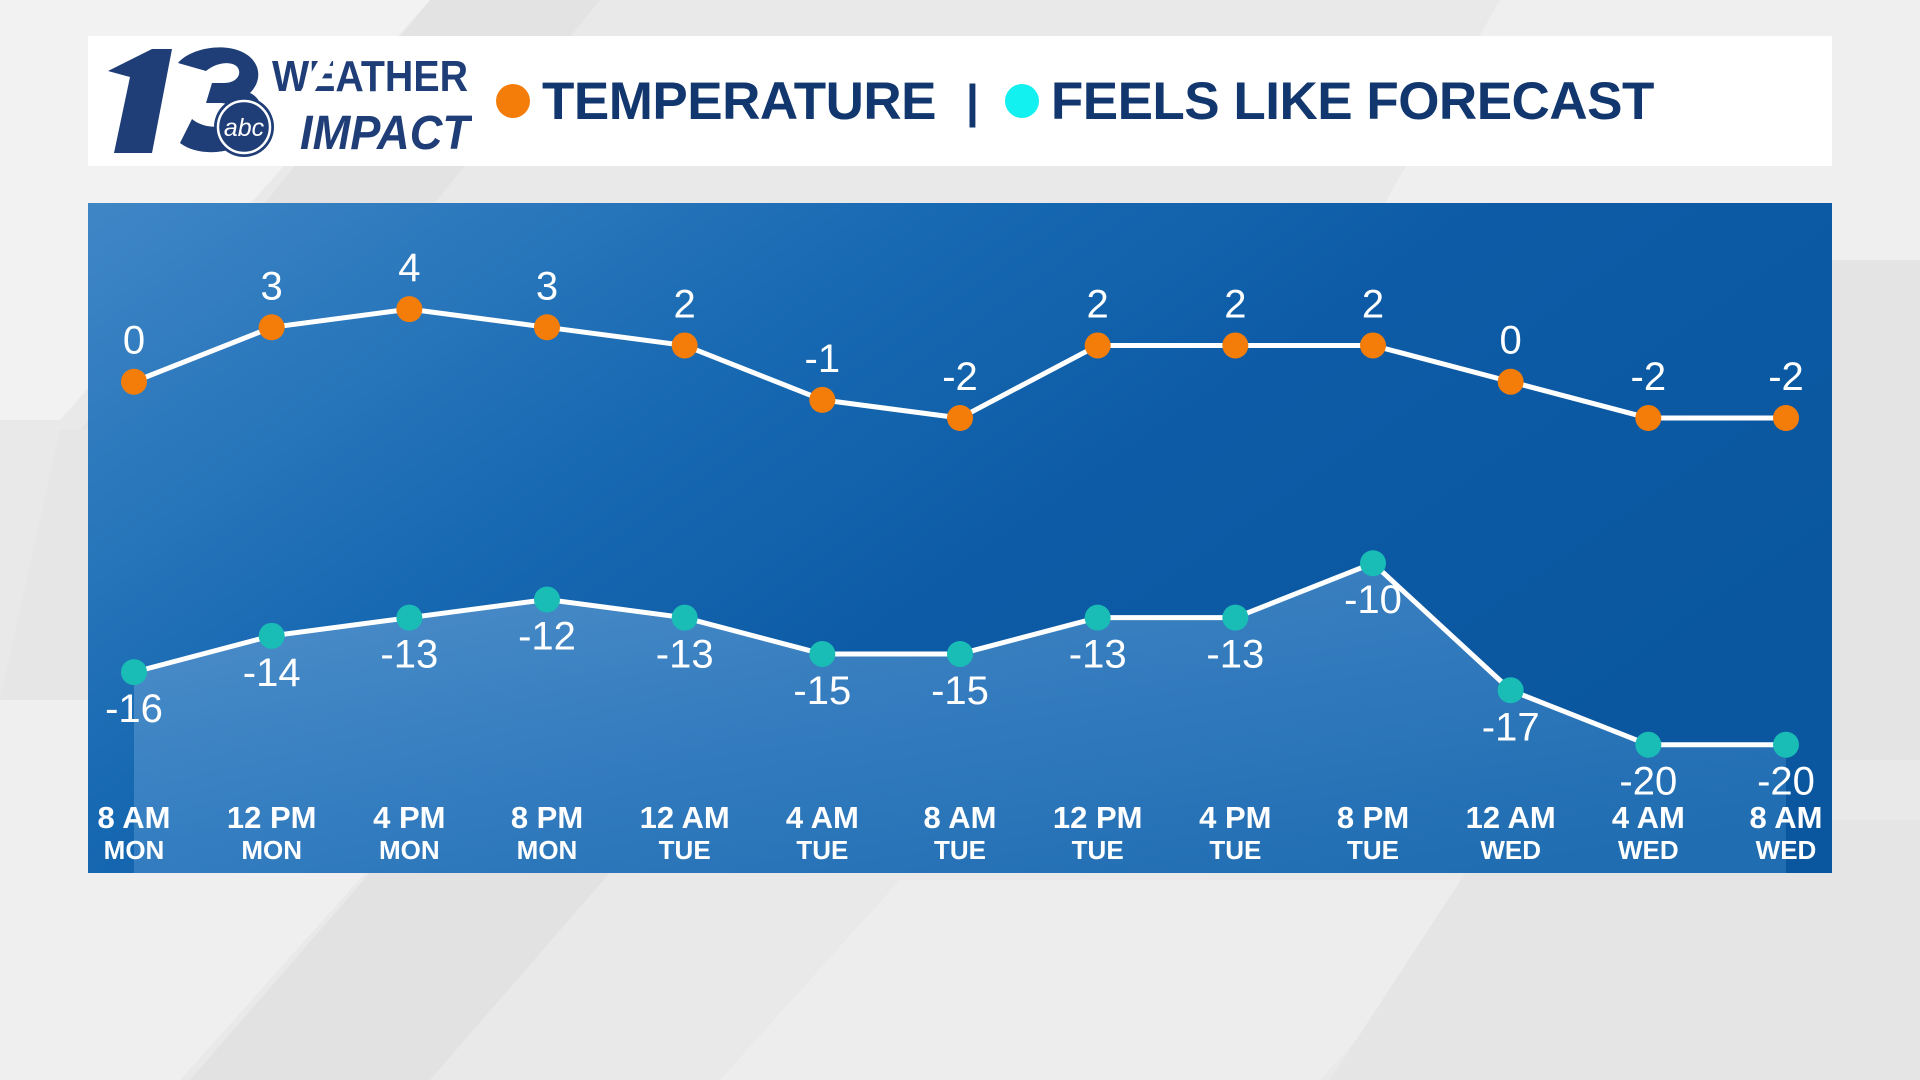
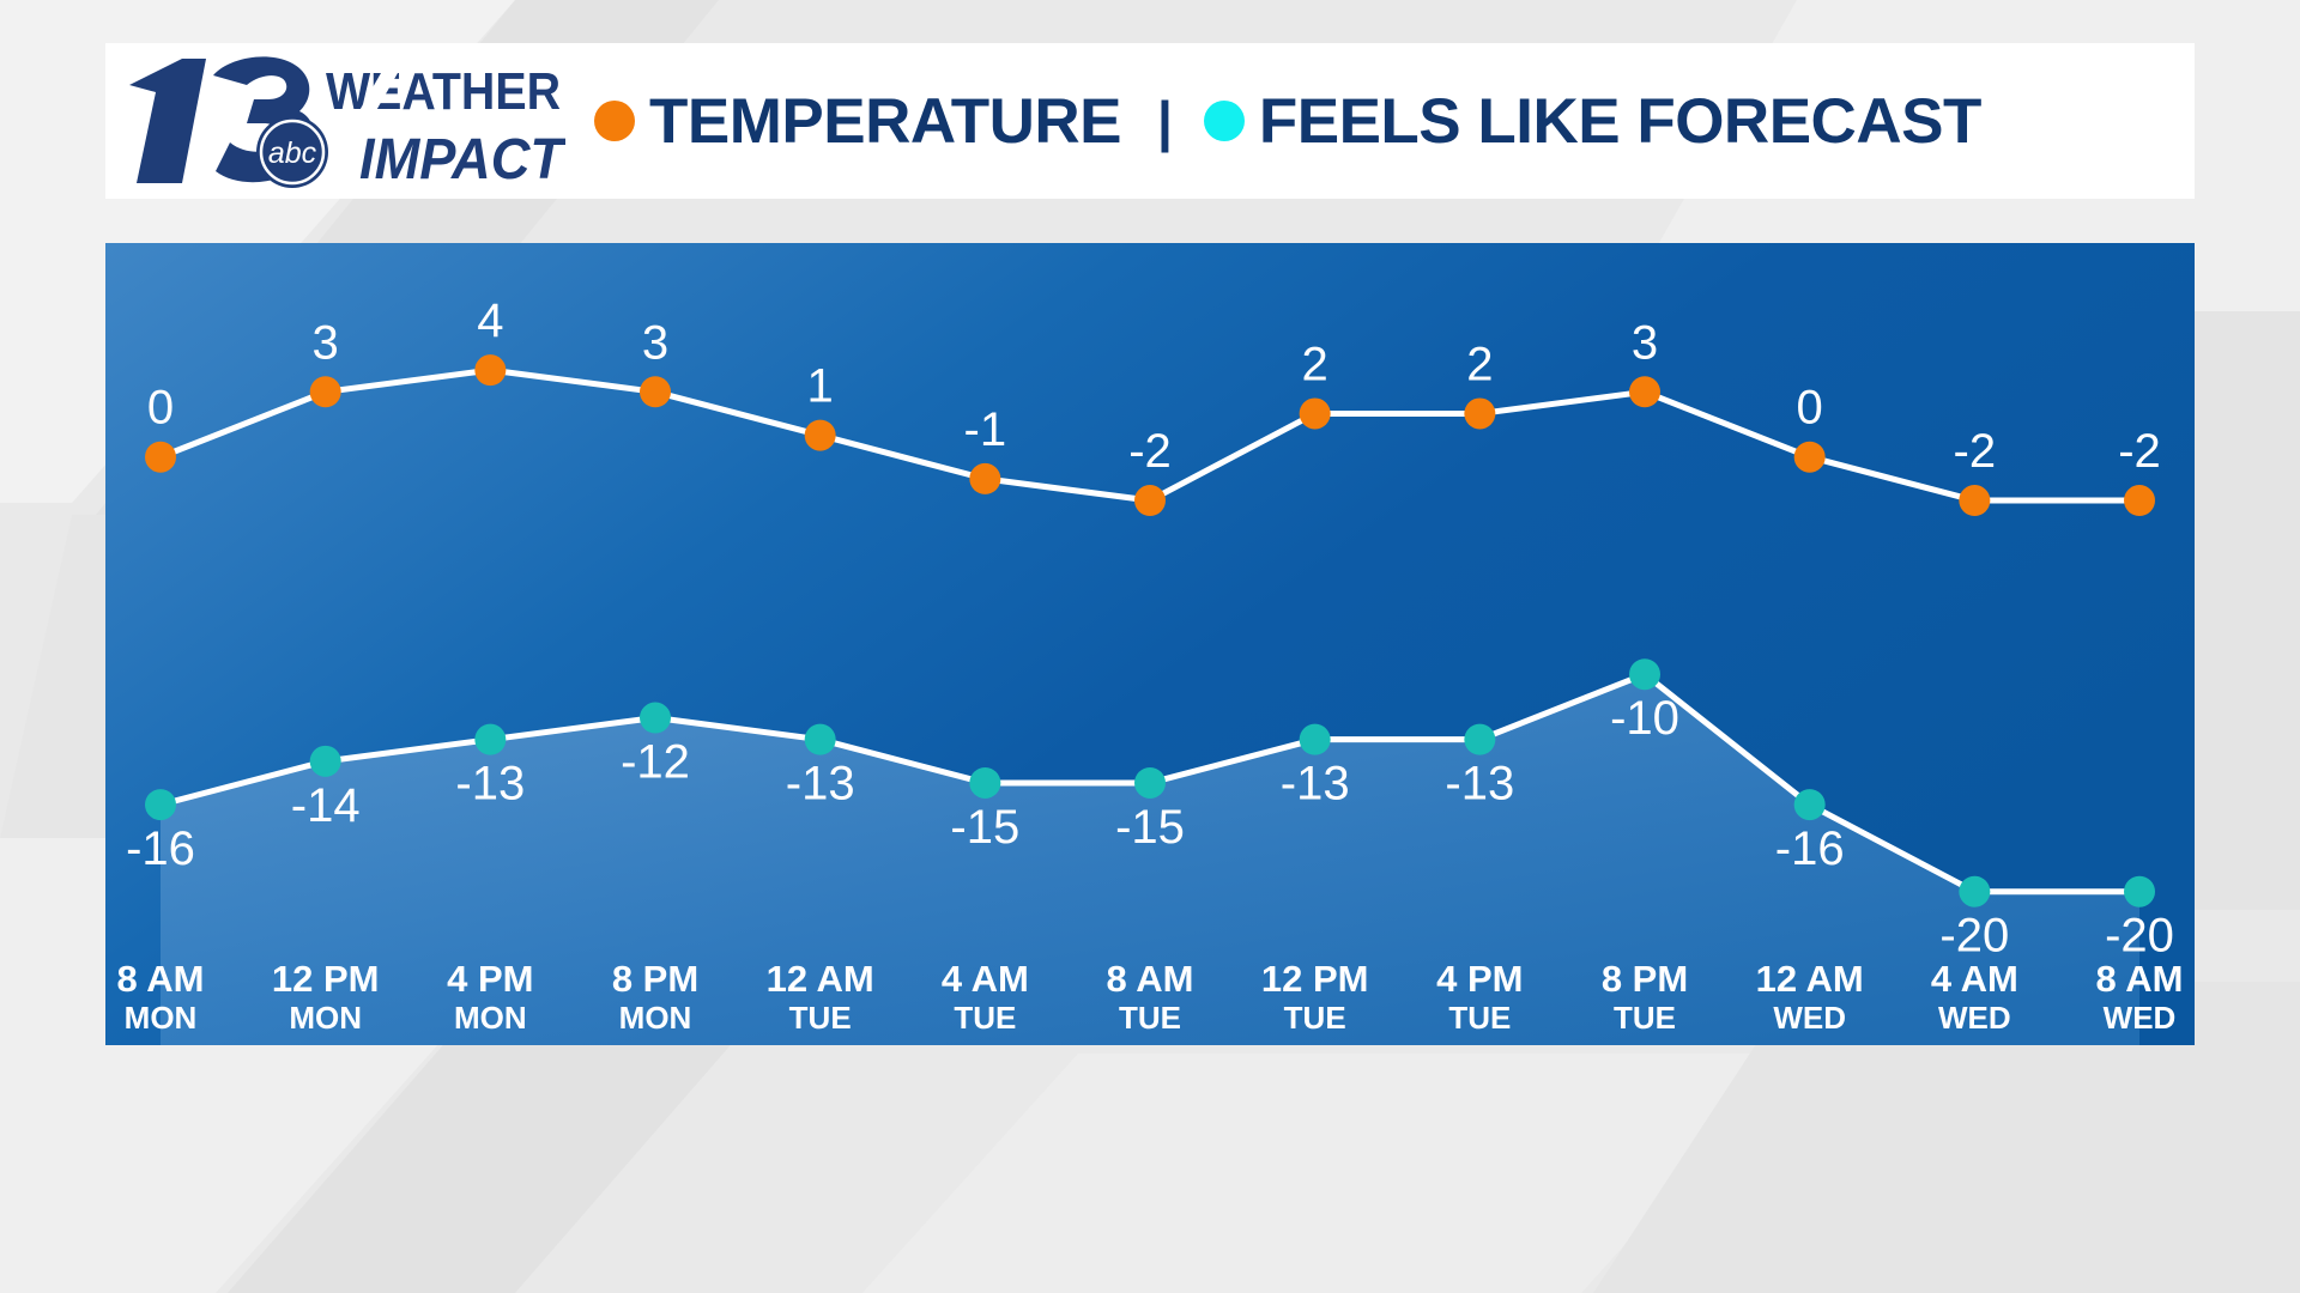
TEMPERATURE/12 AM TUE: 2 -> 1
TEMPERATURE/8 PM TUE: 2 -> 3
FEELS LIKE FORECAST/12 AM WED: -17 -> -16
